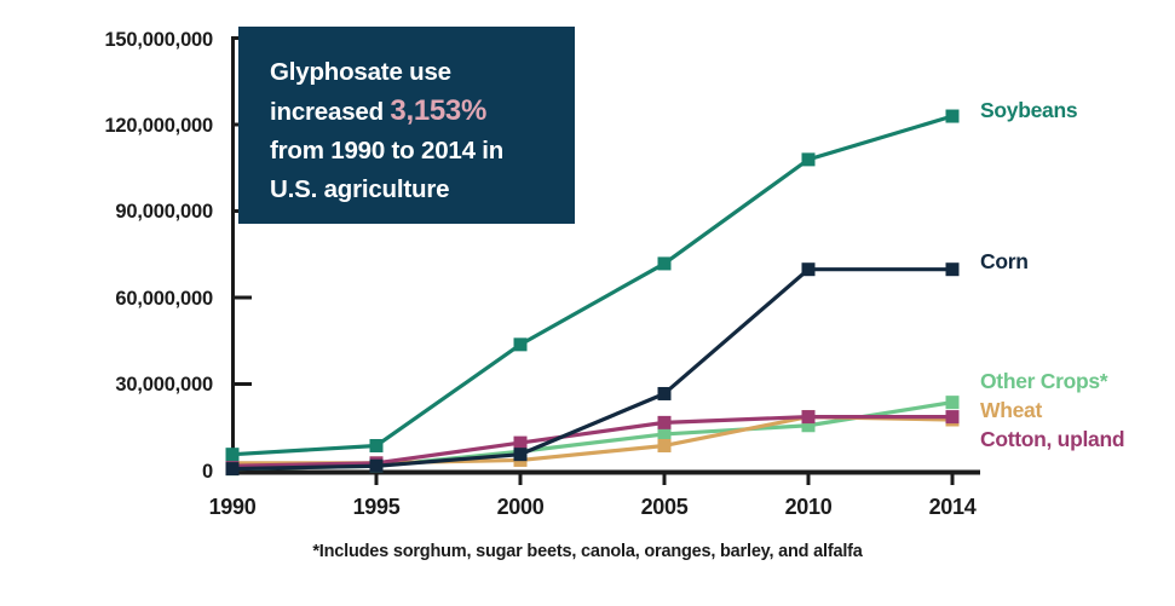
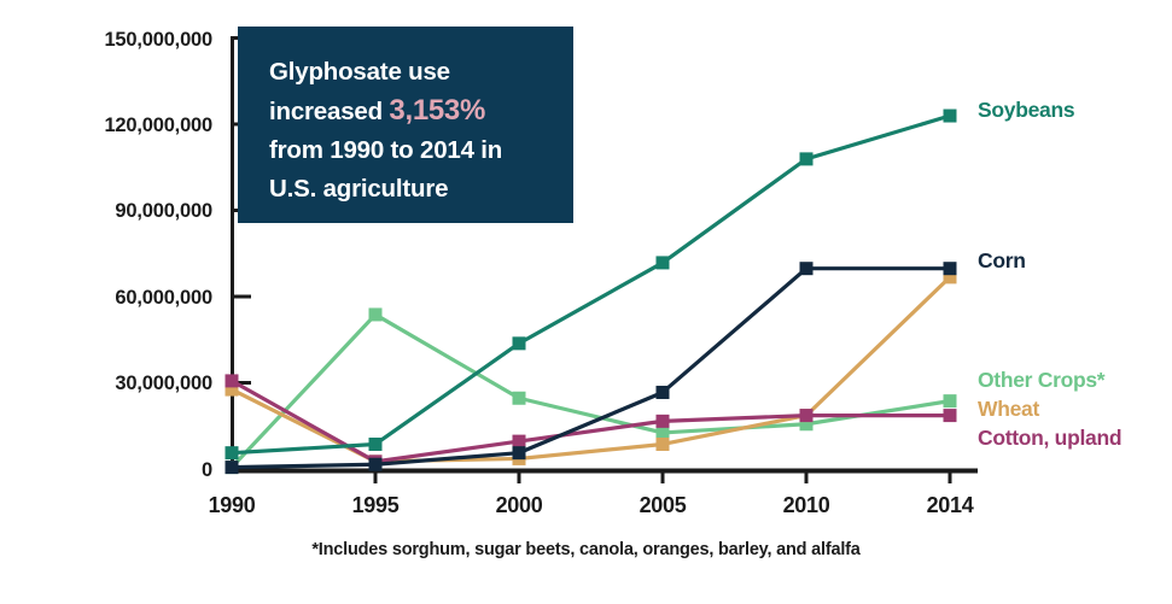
Wheat/1990: 3000000 -> 28000000
Cotton, upland/1990: 2000000 -> 31000000
Other Crops*/1995: 2000000 -> 54000000
Other Crops*/2000: 7000000 -> 25000000
Wheat/2014: 18000000 -> 67000000
